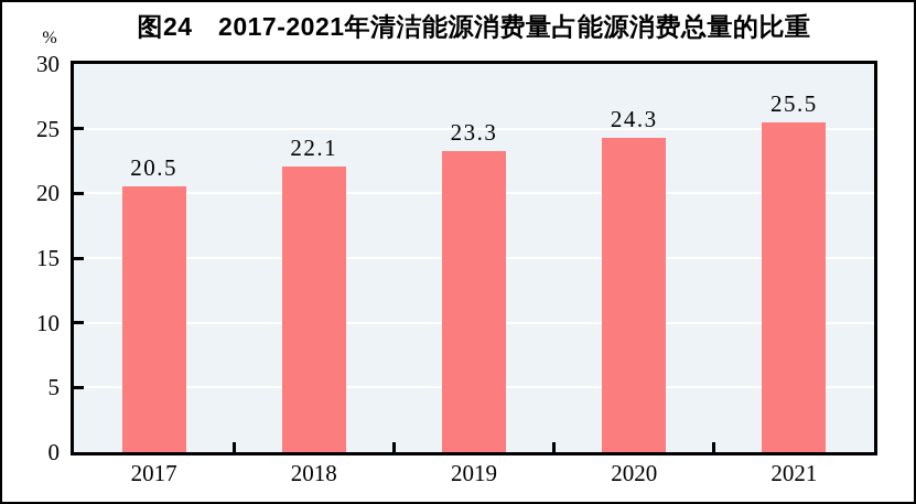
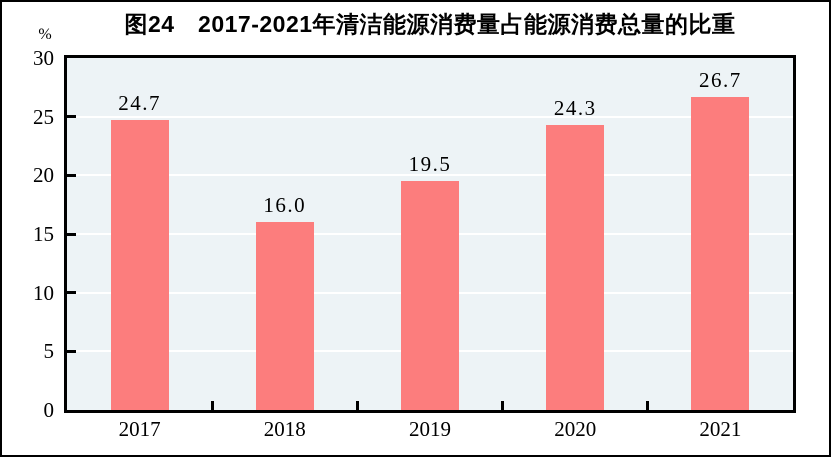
2017: 20.5 -> 24.7
2018: 22.1 -> 16.0
2019: 23.3 -> 19.5
2021: 25.5 -> 26.7
